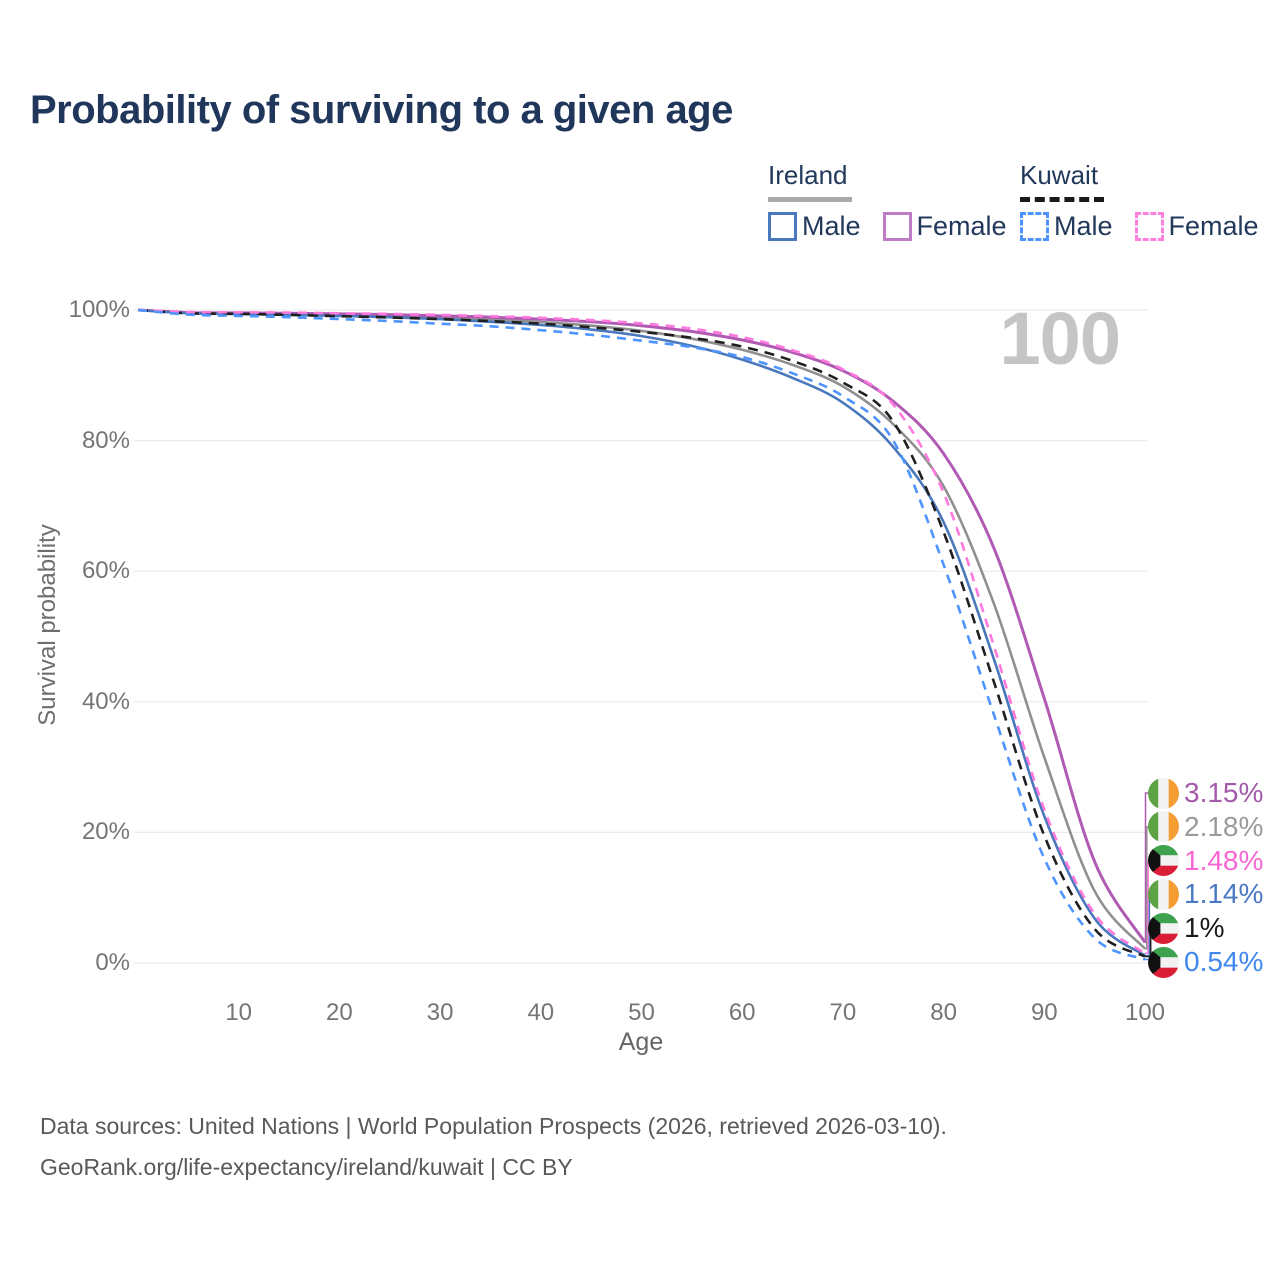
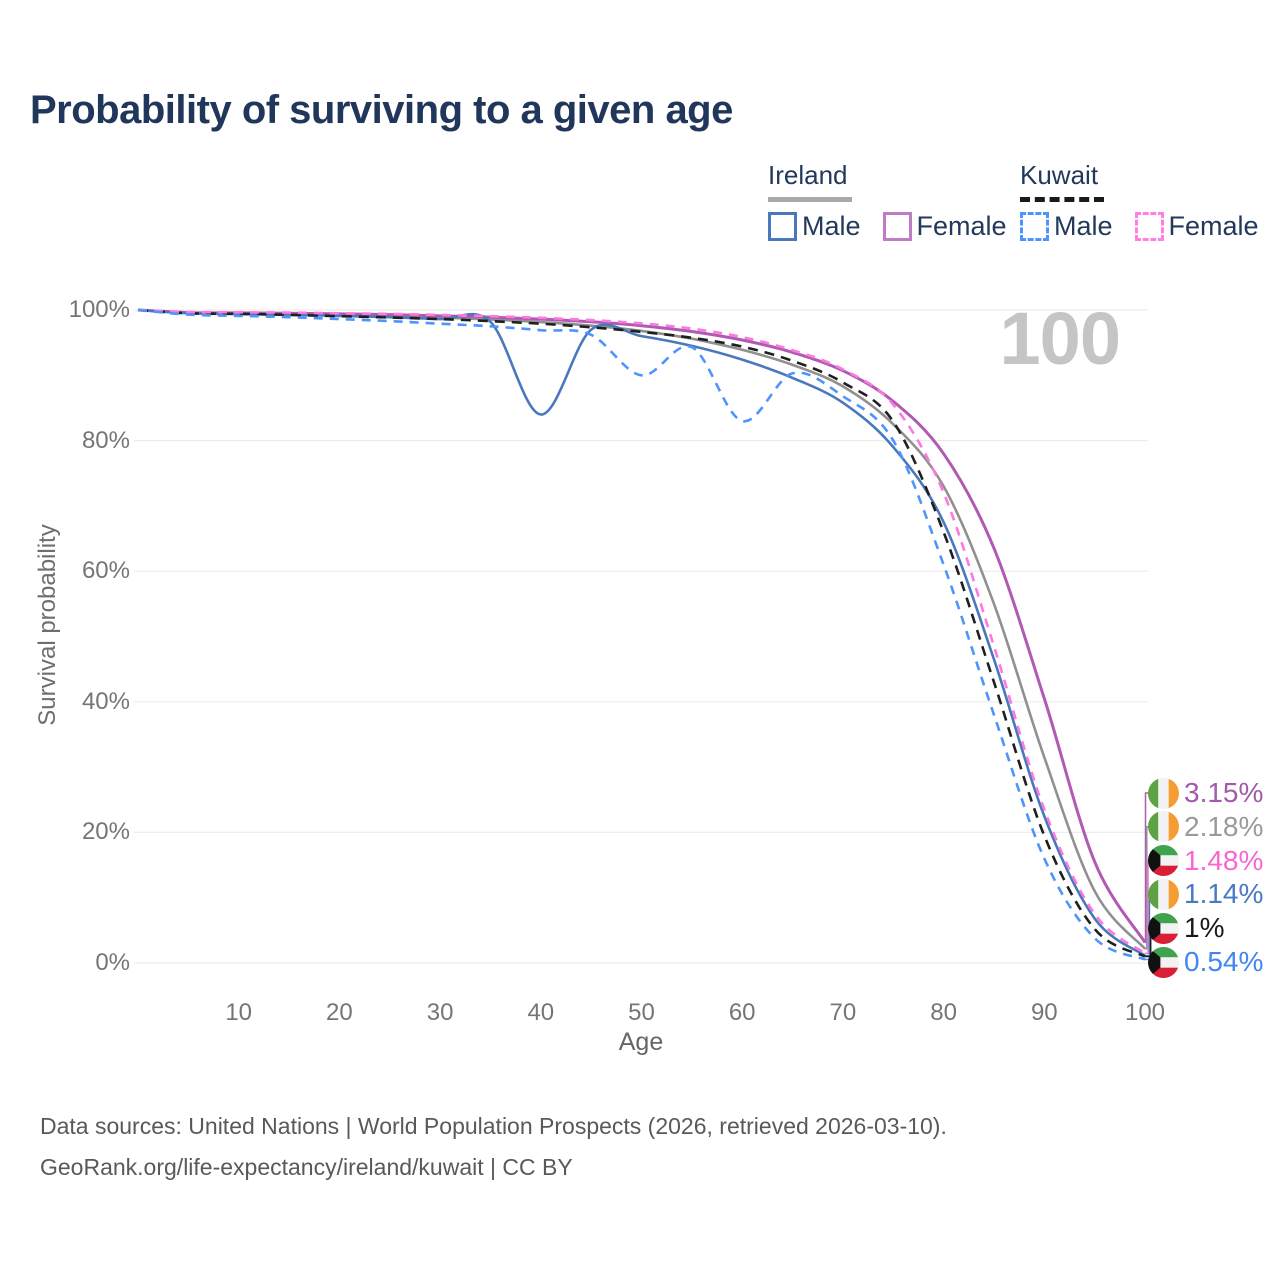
Ireland Male/40: 98% -> 84%
Kuwait Male/50: 95% -> 90%
Kuwait Male/60: 93% -> 83%
